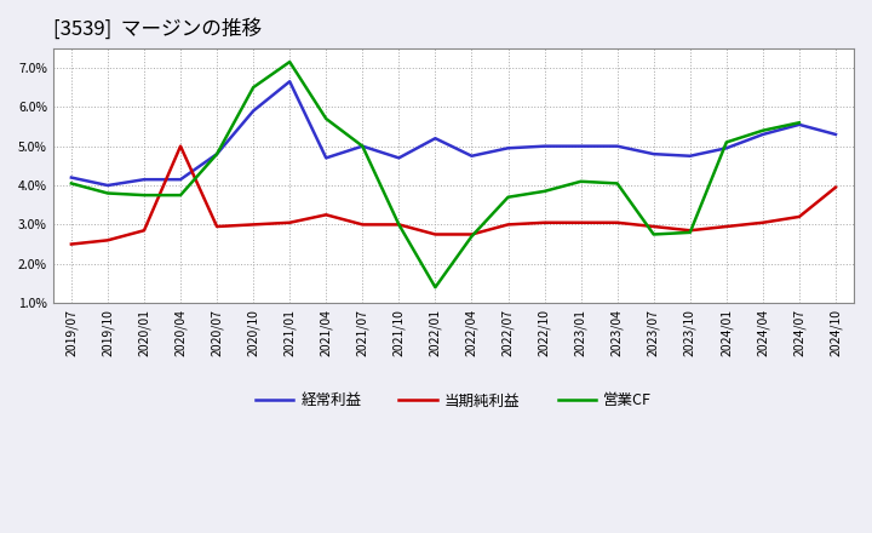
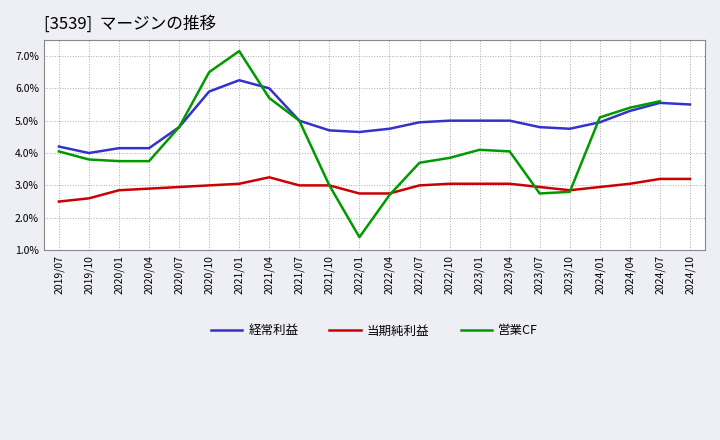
当期純利益/2020/04: 5.00% -> 2.90%
経常利益/2021/01: 6.65% -> 6.25%
経常利益/2021/04: 4.70% -> 6.00%
経常利益/2022/01: 5.20% -> 4.65%
経常利益/2024/10: 5.30% -> 5.50%
当期純利益/2024/10: 3.95% -> 3.20%
